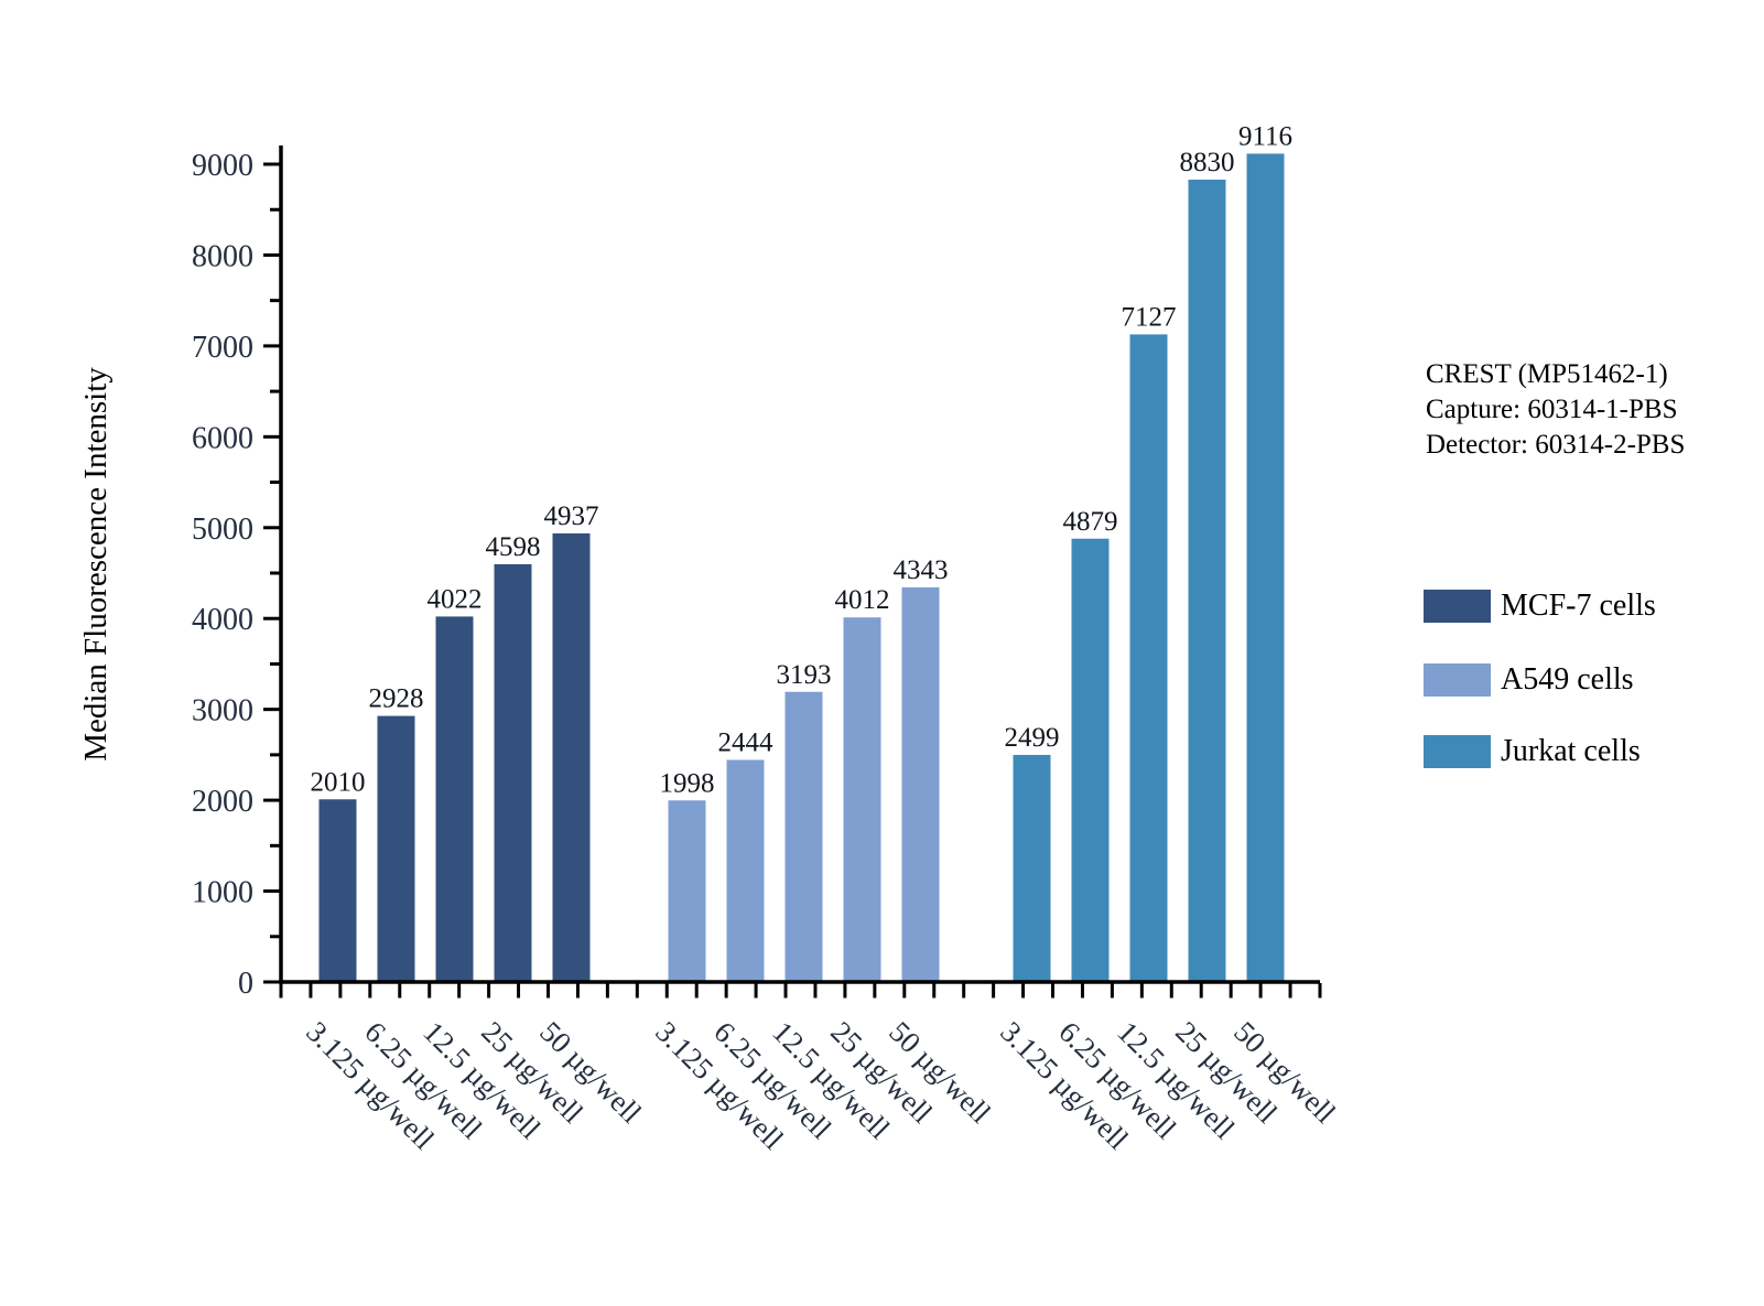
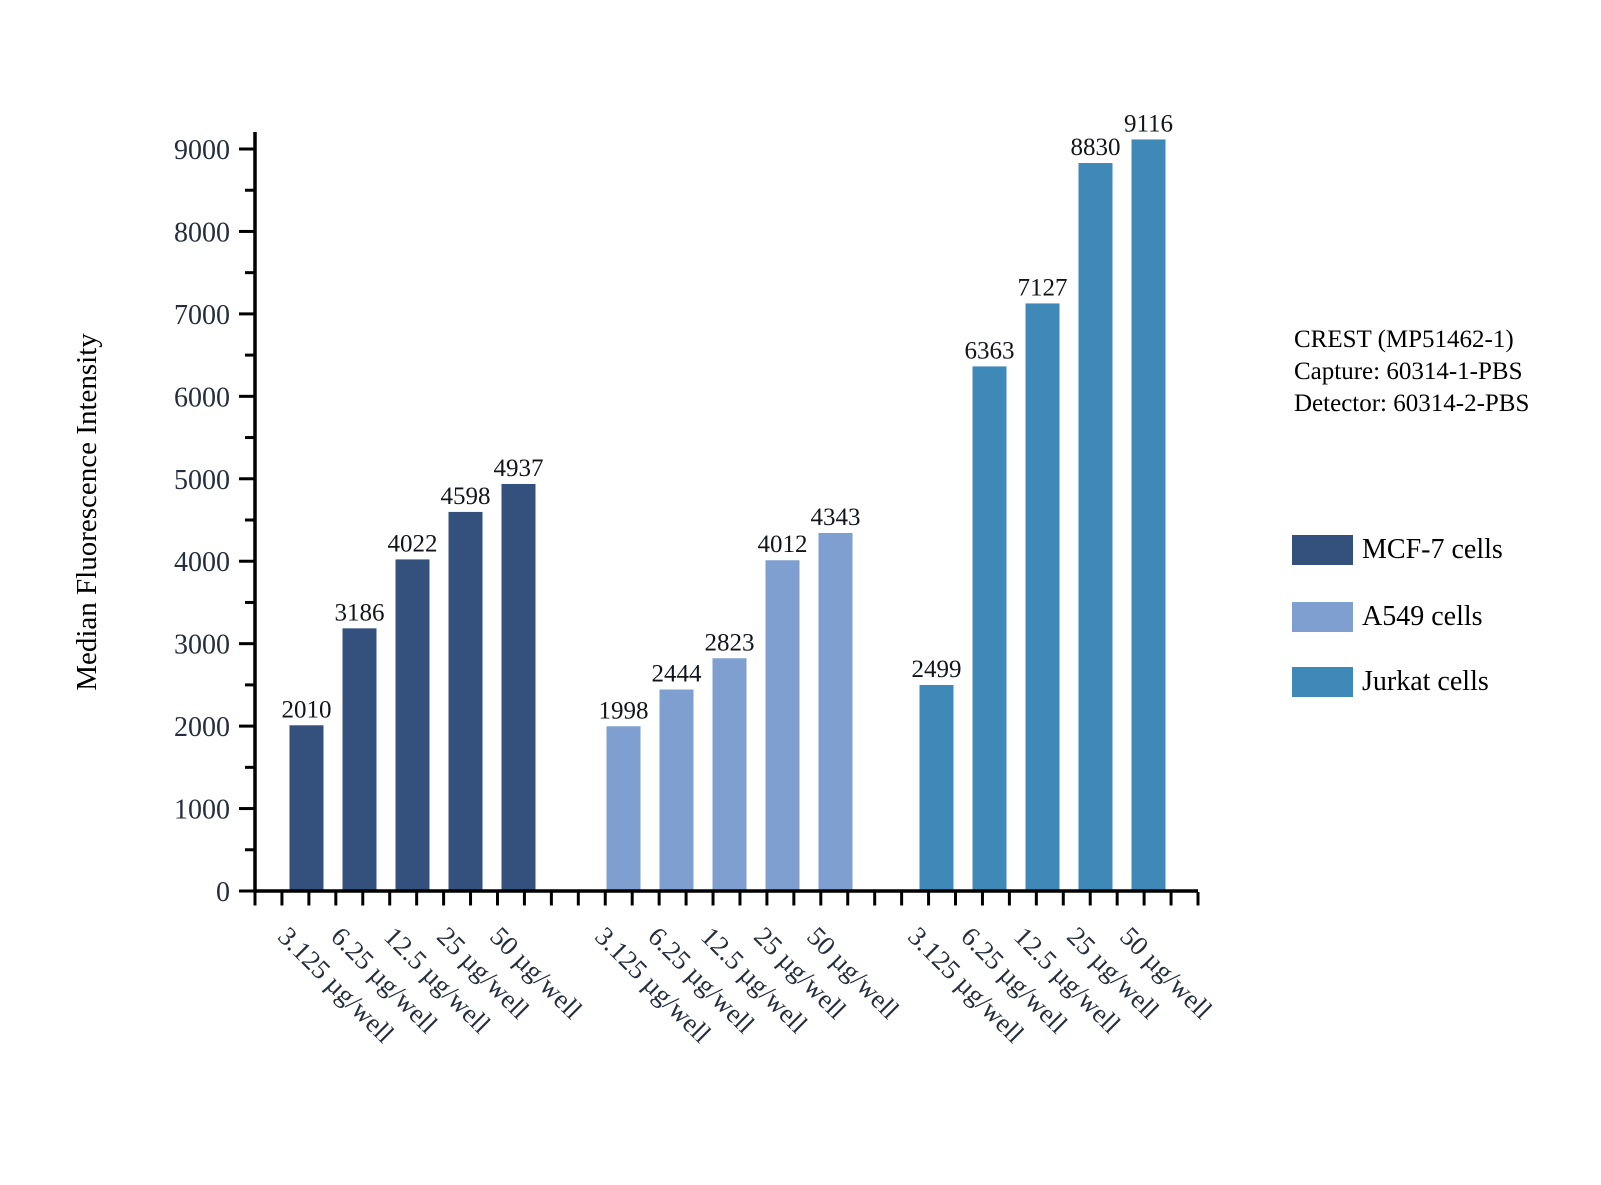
MCF-7 cells/6.25 µg/well: 2928 -> 3186
Jurkat cells/6.25 µg/well: 4879 -> 6363
A549 cells/12.5 µg/well: 3193 -> 2823
